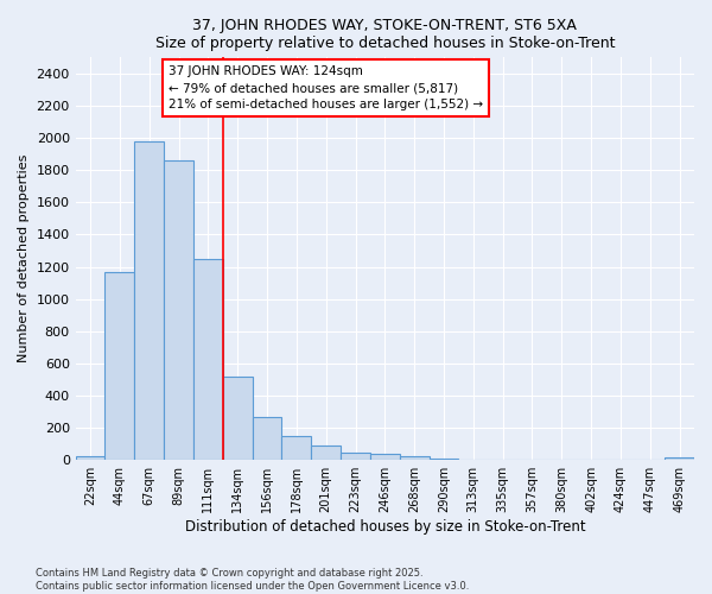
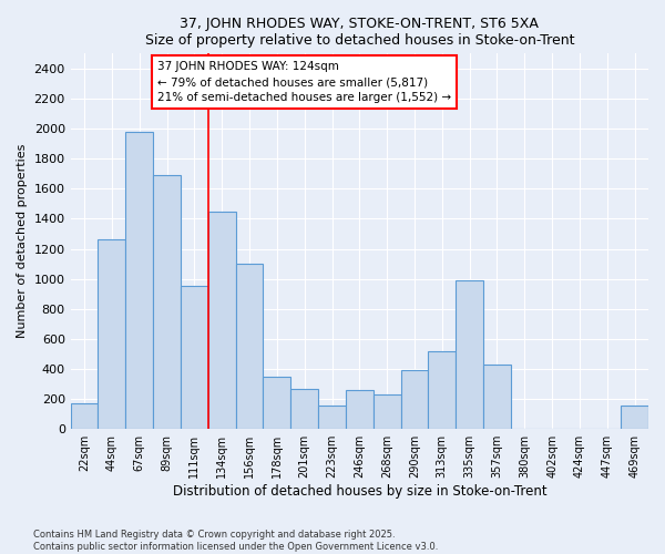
22sqm: 20 -> 170
44sqm: 1170 -> 1260
89sqm: 1860 -> 1690
111sqm: 1240 -> 950
134sqm: 520 -> 1450
156sqm: 270 -> 1100
178sqm: 150 -> 350
201sqm: 90 -> 270
223sqm: 40 -> 160
246sqm: 40 -> 260
268sqm: 20 -> 230
290sqm: 10 -> 390
313sqm: 0 -> 520
335sqm: 0 -> 990
357sqm: 0 -> 430
469sqm: 20 -> 160
